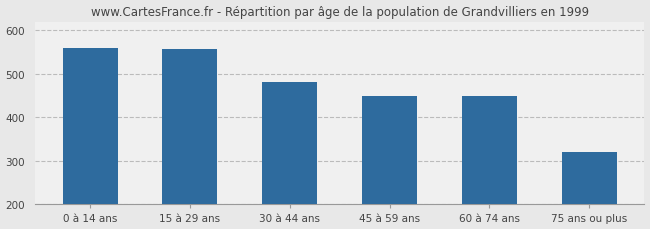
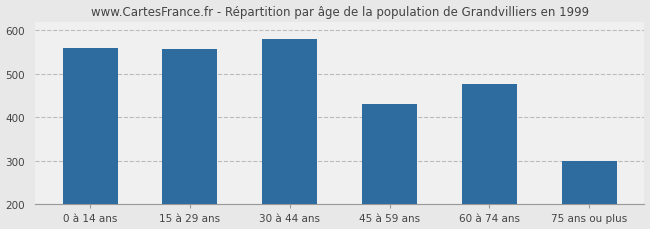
30 à 44 ans: 480 -> 580
45 à 59 ans: 450 -> 430
60 à 74 ans: 450 -> 477
75 ans ou plus: 320 -> 299
